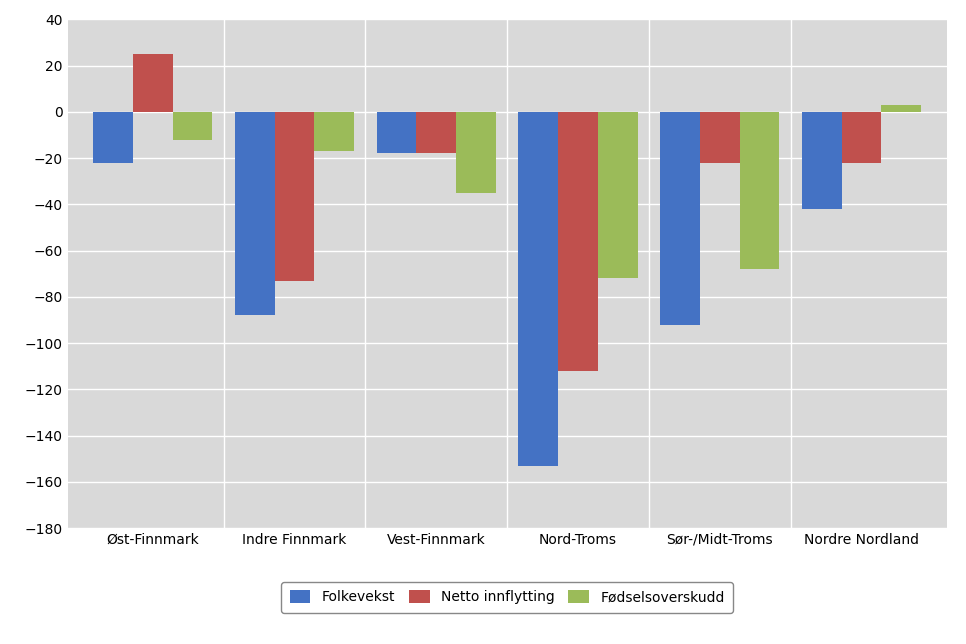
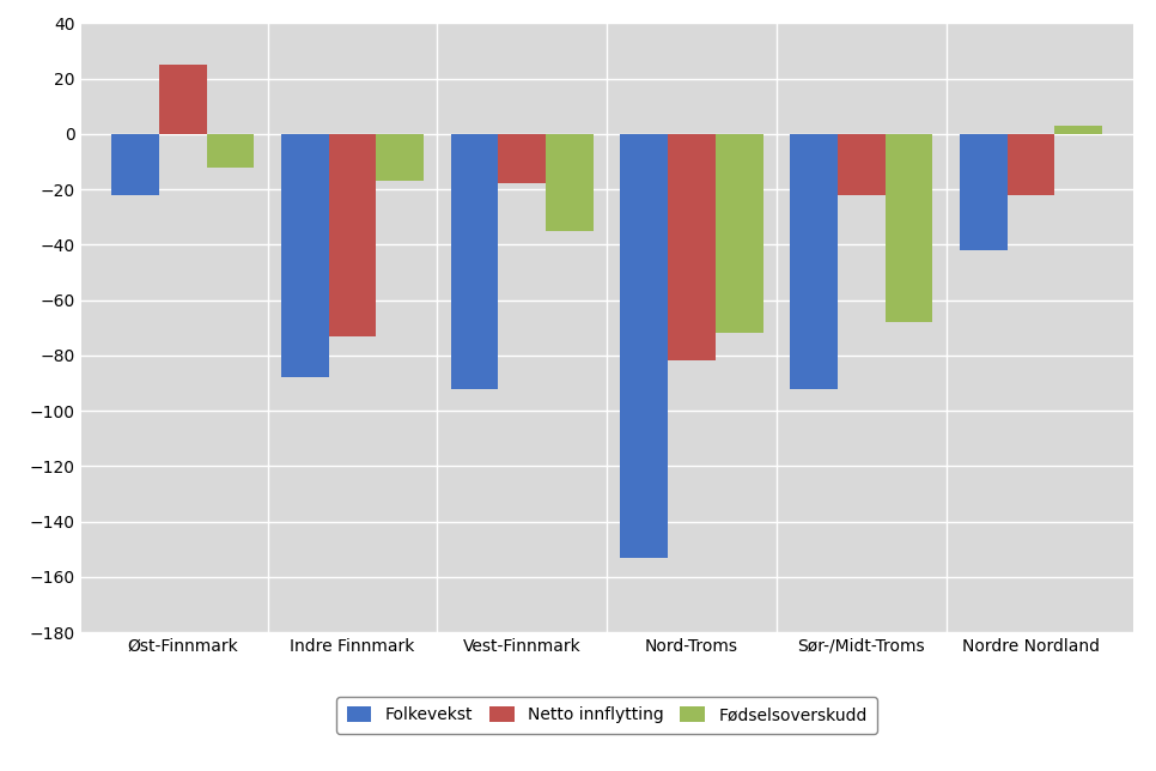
Folkevekst/Vest-Finnmark: -18 -> -92
Netto innflytting/Nord-Troms: -112 -> -82
